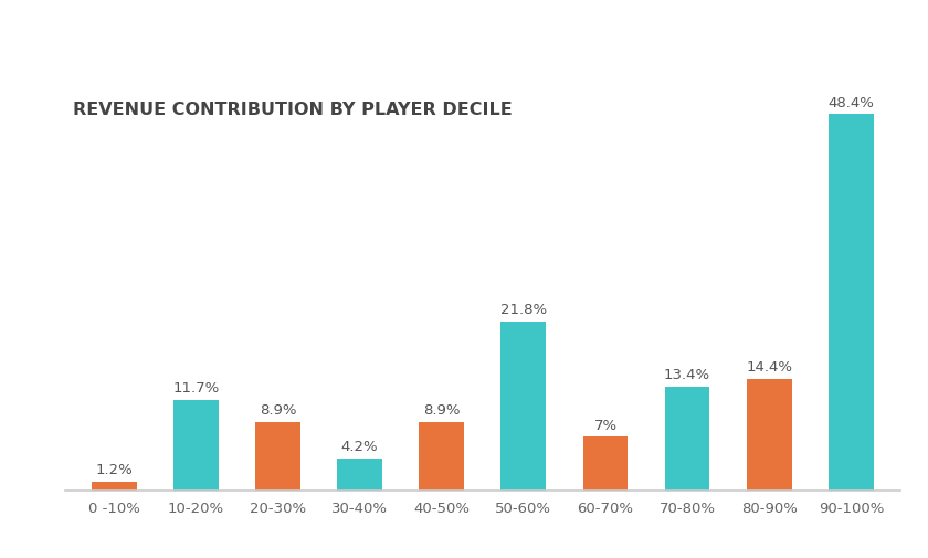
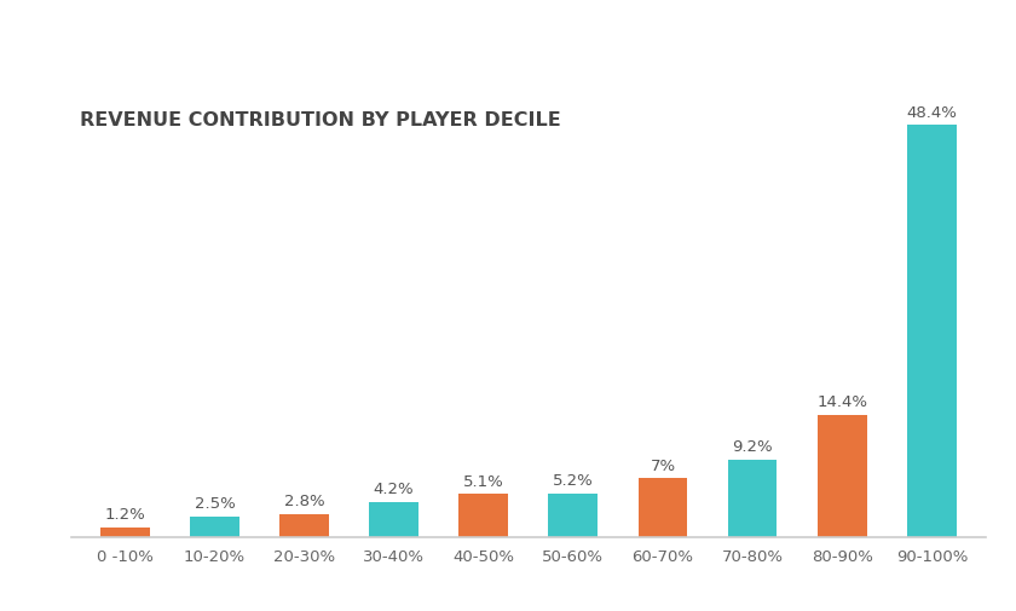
10-20%: 11.7% -> 2.5%
20-30%: 8.9% -> 2.8%
40-50%: 8.9% -> 5.1%
50-60%: 21.8% -> 5.2%
70-80%: 13.4% -> 9.2%
